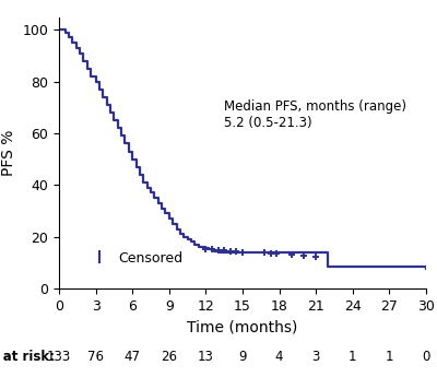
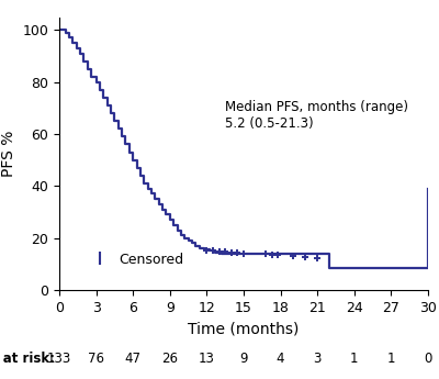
30: 7.5 -> 39.0
